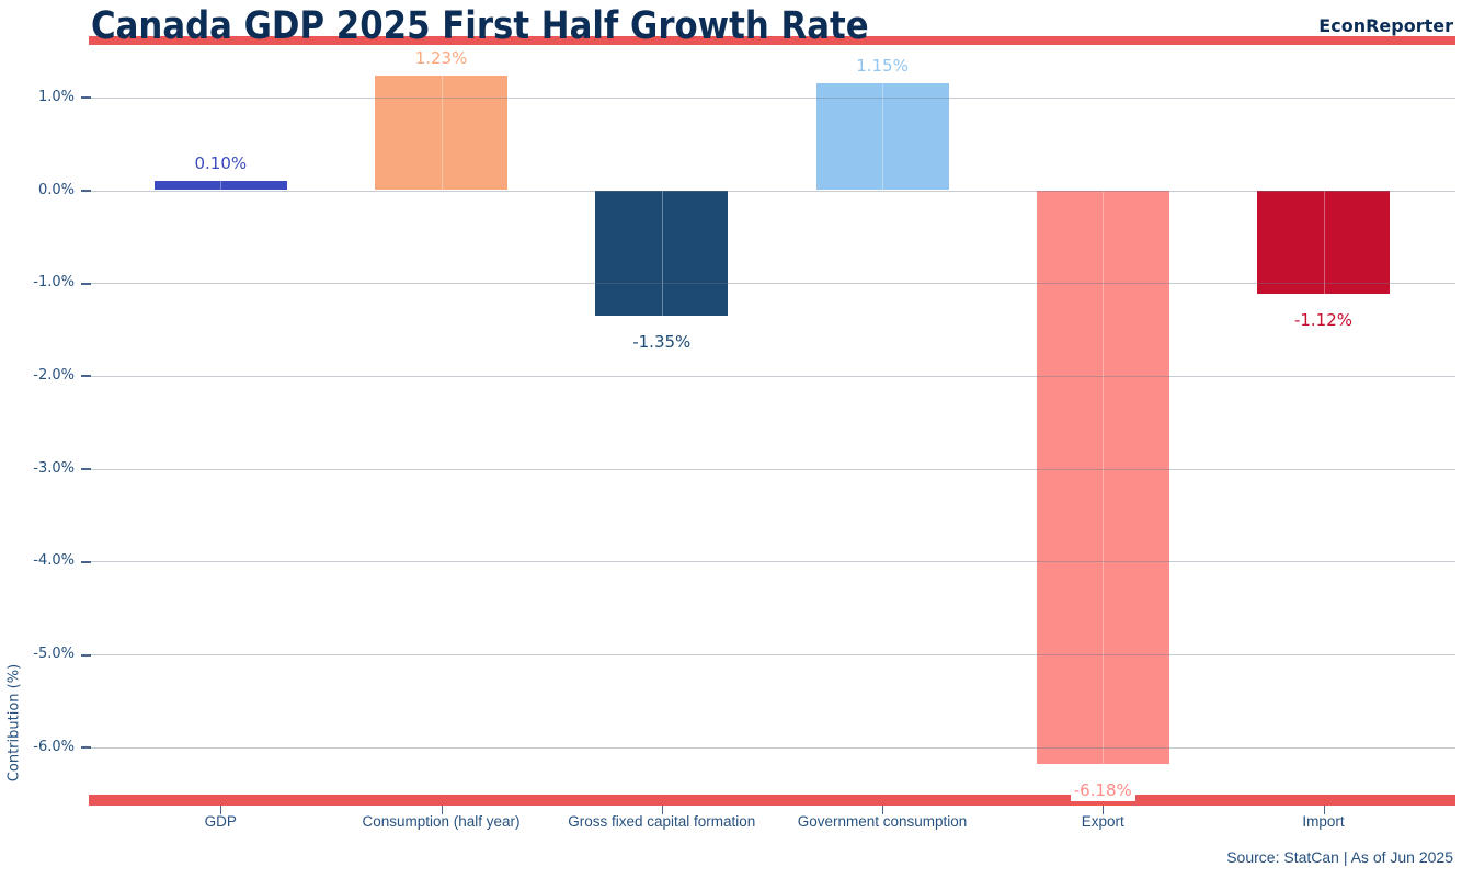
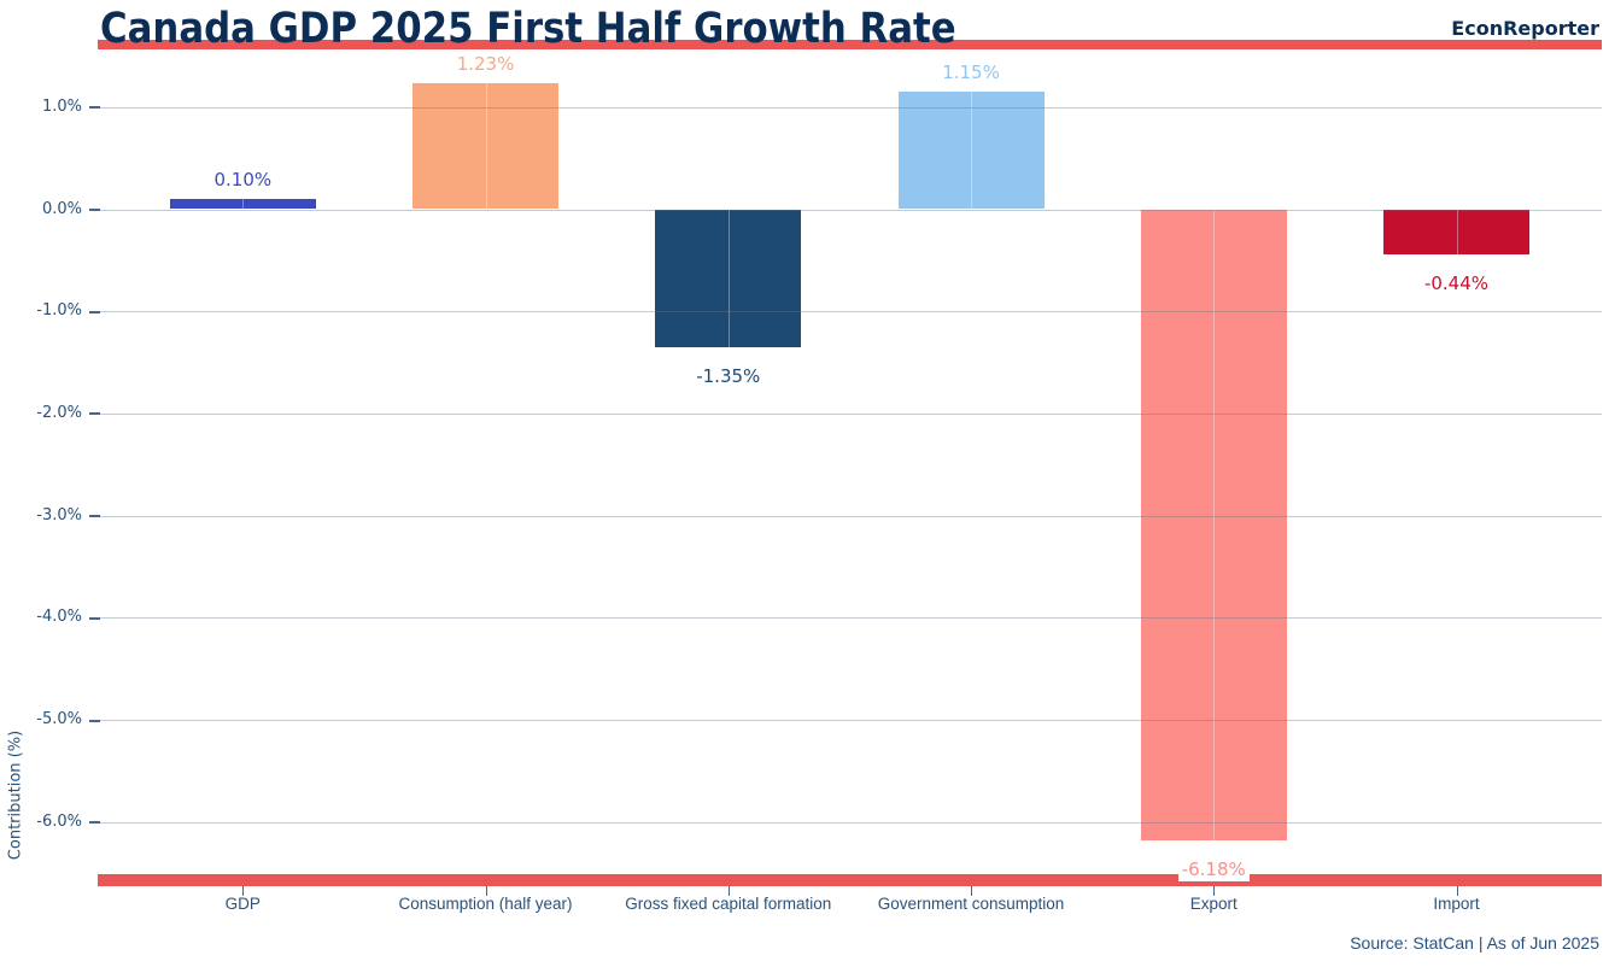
Import: -1.12% -> -0.44%
